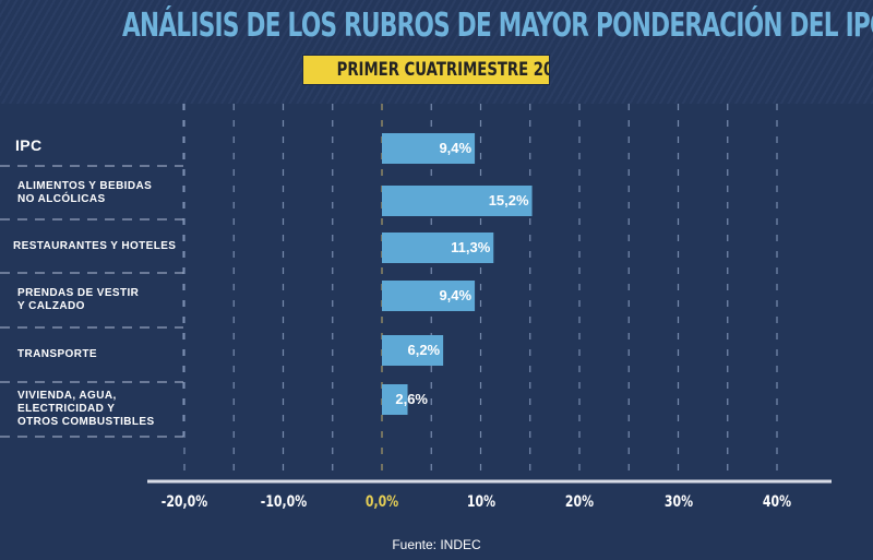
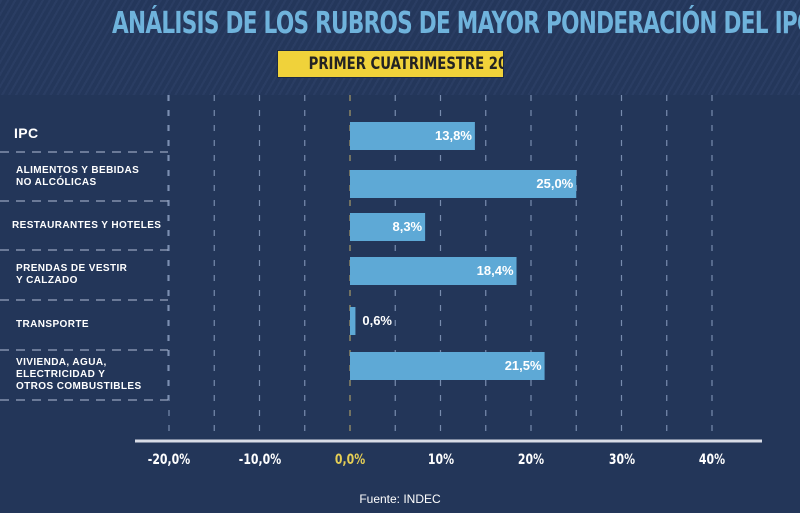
IPC: 9,4% -> 13,8%
ALIMENTOS Y BEBIDAS NO ALCÓLICAS: 15,2% -> 25,0%
RESTAURANTES Y HOTELES: 11,3% -> 8,3%
PRENDAS DE VESTIR Y CALZADO: 9,4% -> 18,4%
TRANSPORTE: 6,2% -> 0,6%
VIVIENDA, AGUA, ELECTRICIDAD Y OTROS COMBUSTIBLES: 2,6% -> 21,5%
